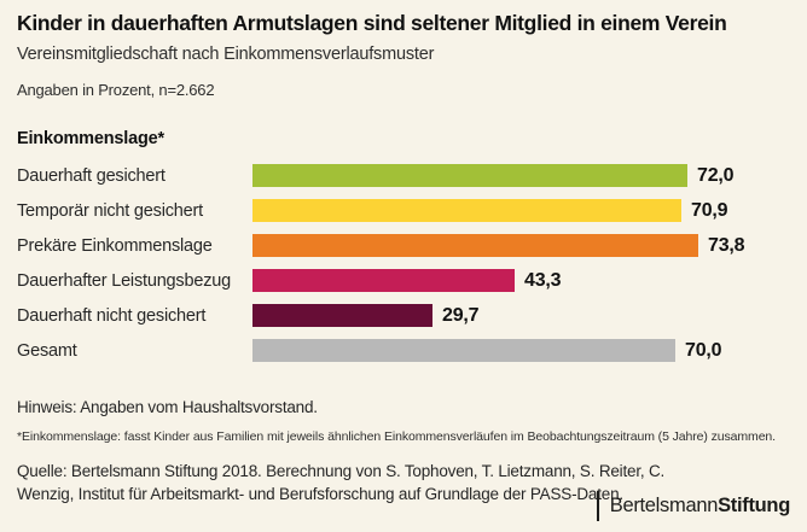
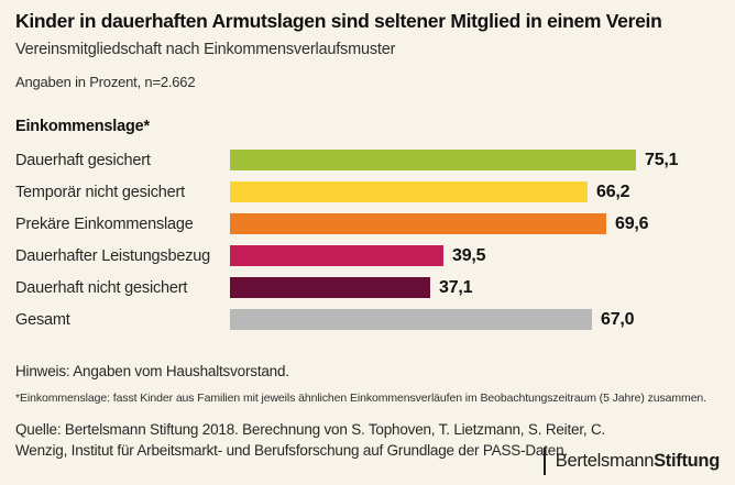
Dauerhaft gesichert: 72,0 -> 75,1
Temporär nicht gesichert: 70,9 -> 66,2
Prekäre Einkommenslage: 73,8 -> 69,6
Dauerhafter Leistungsbezug: 43,3 -> 39,5
Dauerhaft nicht gesichert: 29,7 -> 37,1
Gesamt: 70,0 -> 67,0
